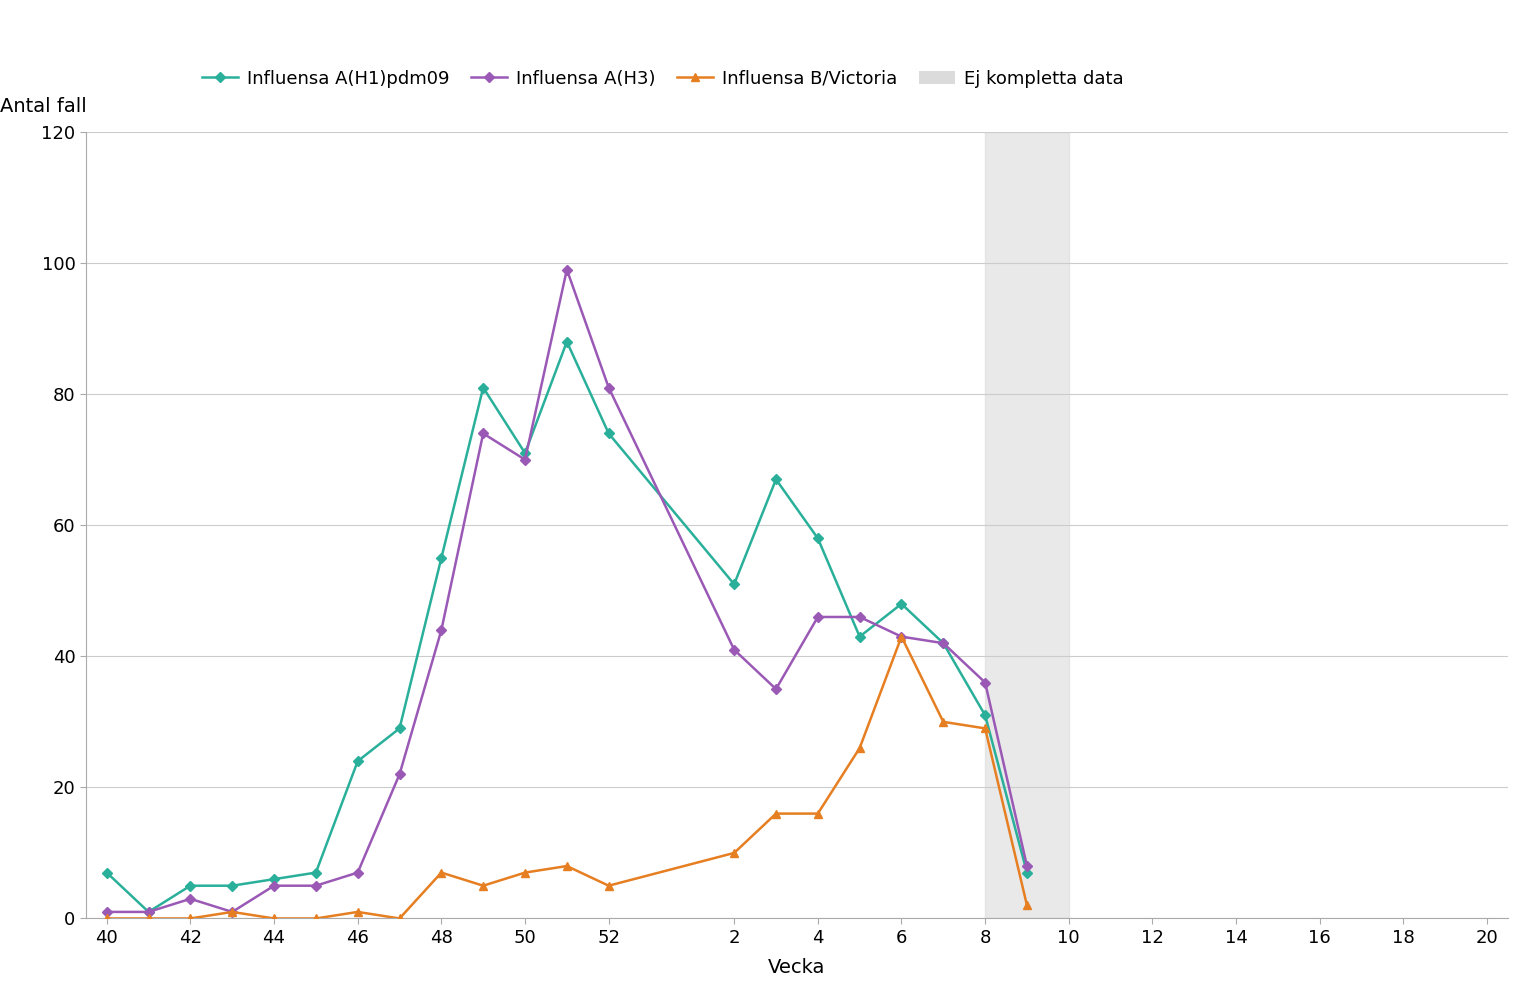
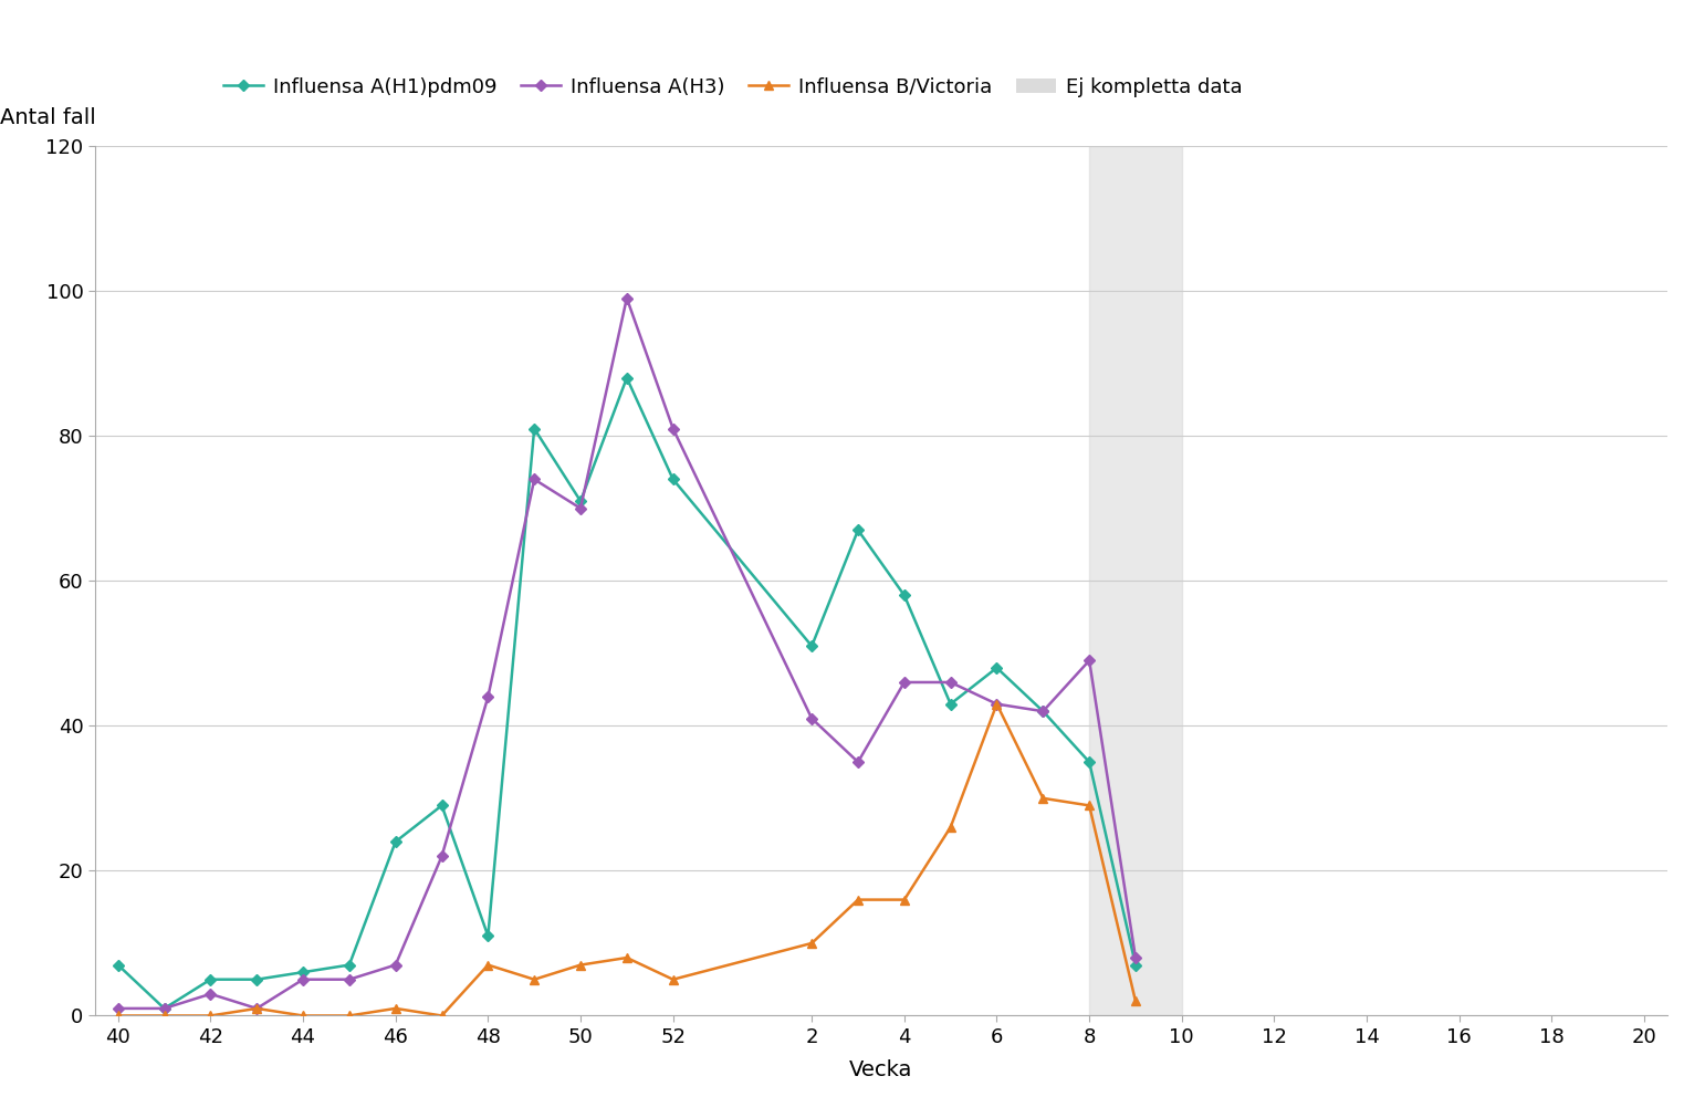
Influensa A(H1)pdm09/48: 55 -> 11
Influensa A(H1)pdm09/8: 31 -> 35
Influensa A(H3)/8: 36 -> 49
